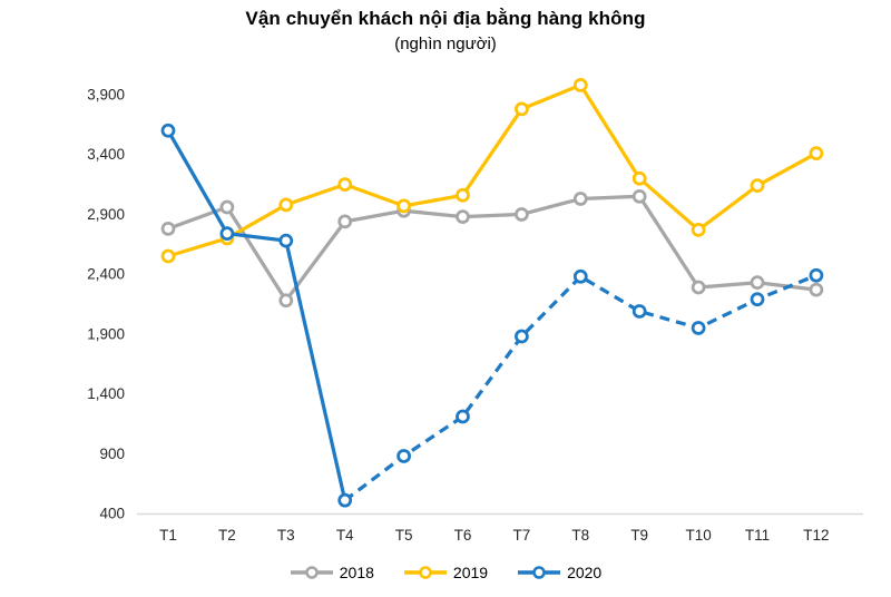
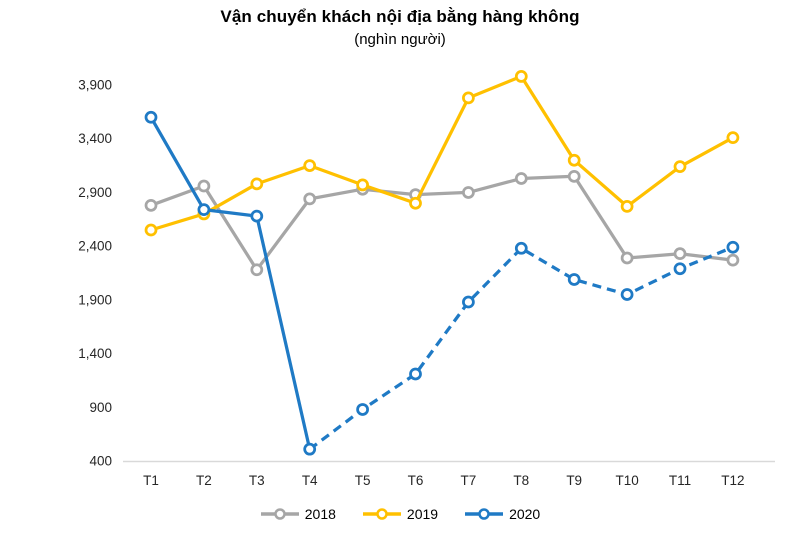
2019/T6: 3060 -> 2800
